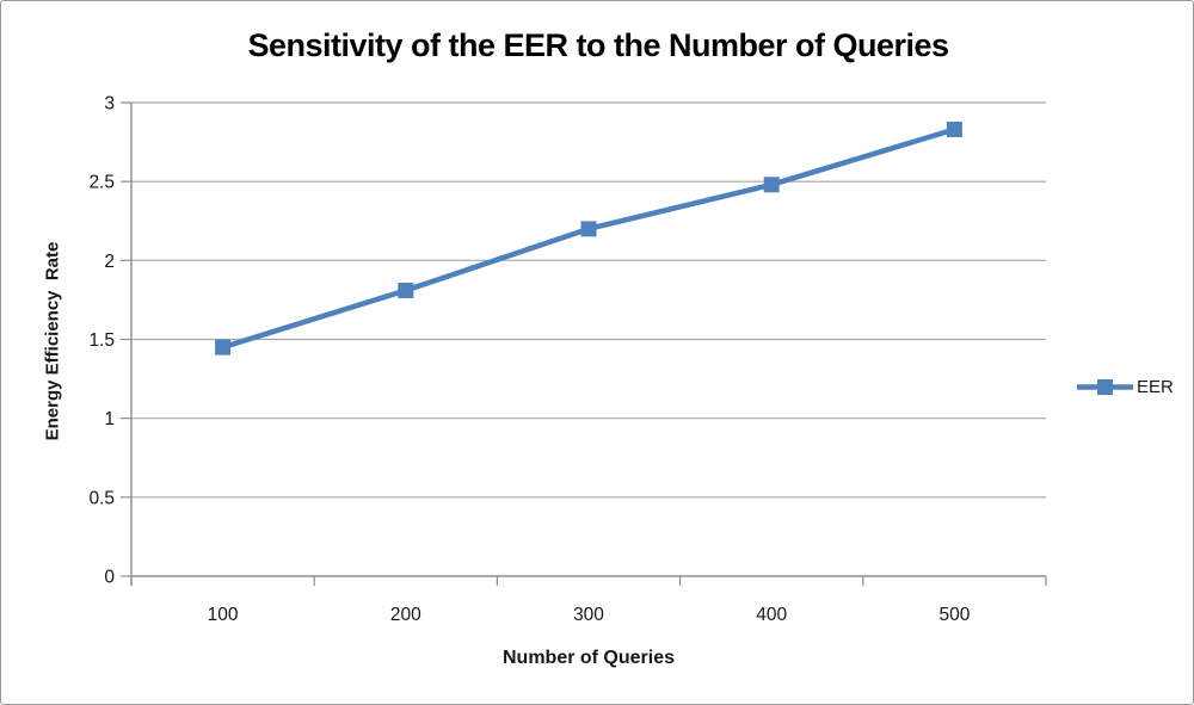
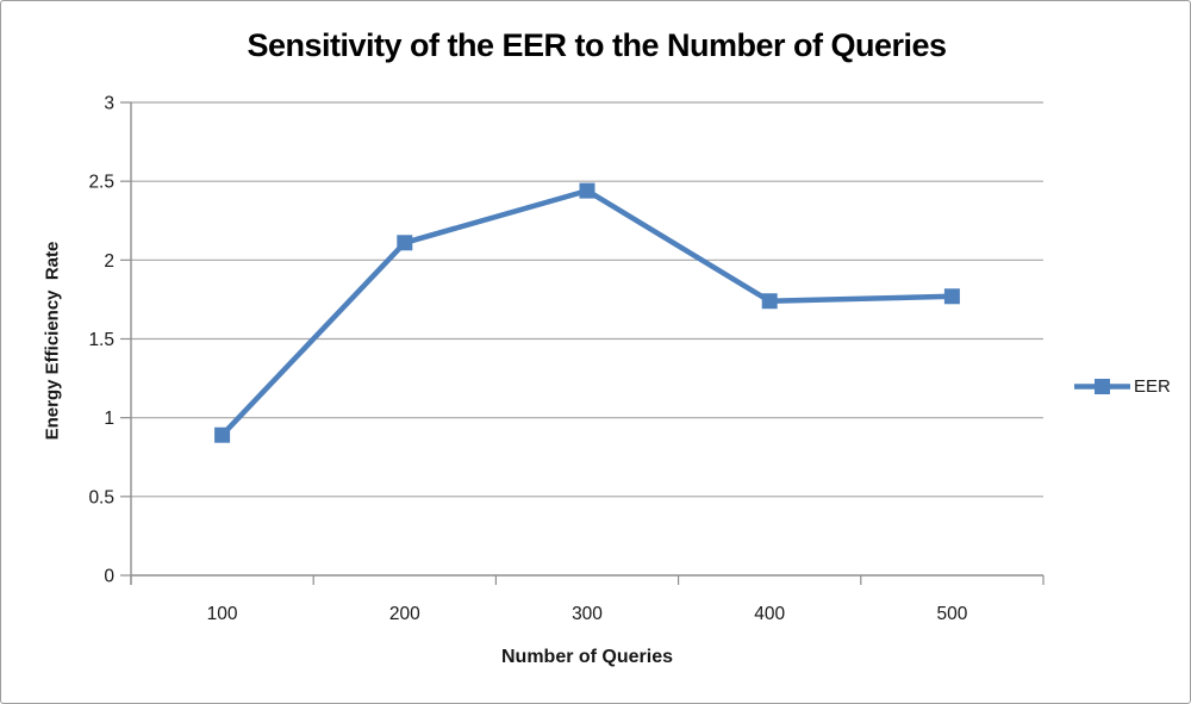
100: 1.45 -> 0.89
200: 1.81 -> 2.11
300: 2.20 -> 2.44
400: 2.48 -> 1.74
500: 2.83 -> 1.77
